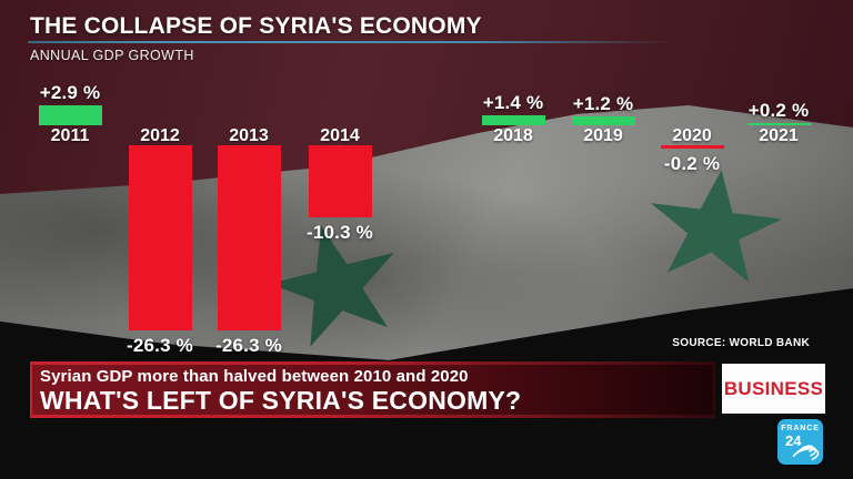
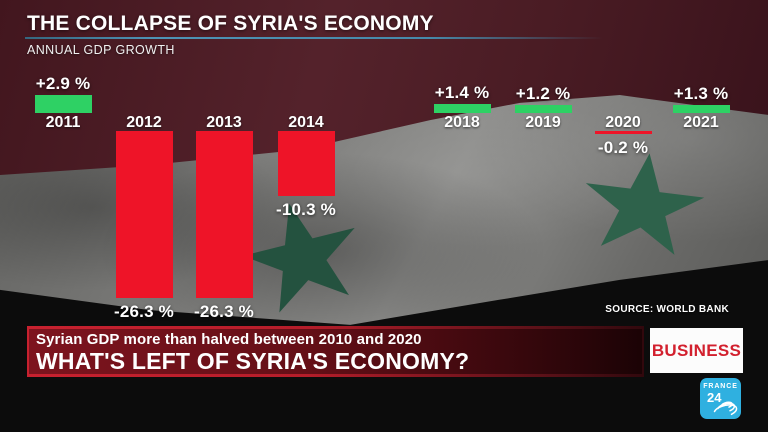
2021: +0.2 -> +1.3
